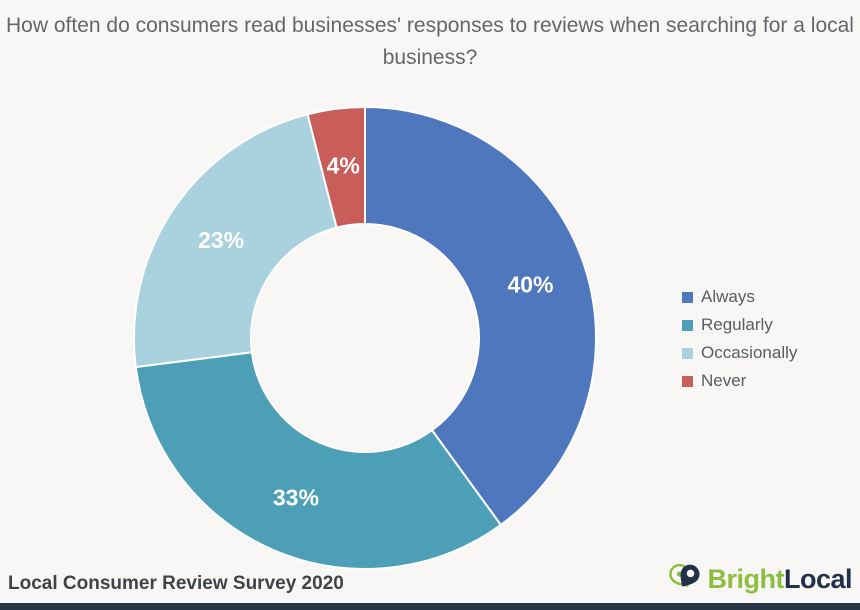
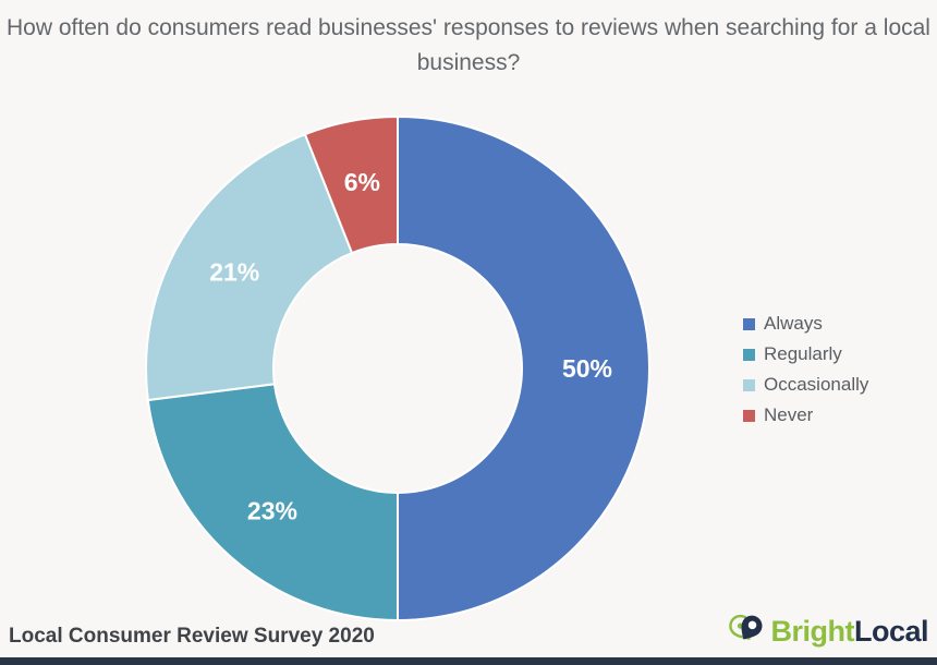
Always: 40% -> 50%
Regularly: 33% -> 23%
Occasionally: 23% -> 21%
Never: 4% -> 6%
